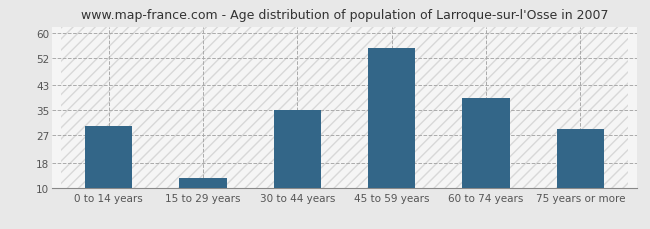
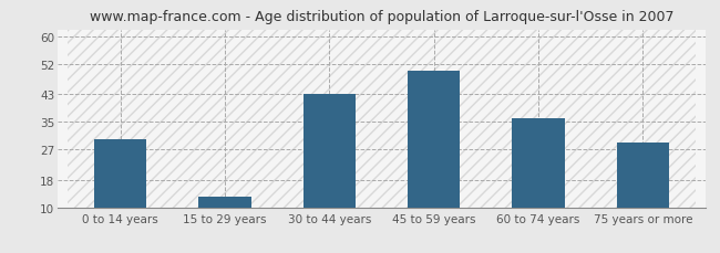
30 to 44 years: 35 -> 43
45 to 59 years: 55 -> 50
60 to 74 years: 39 -> 36
